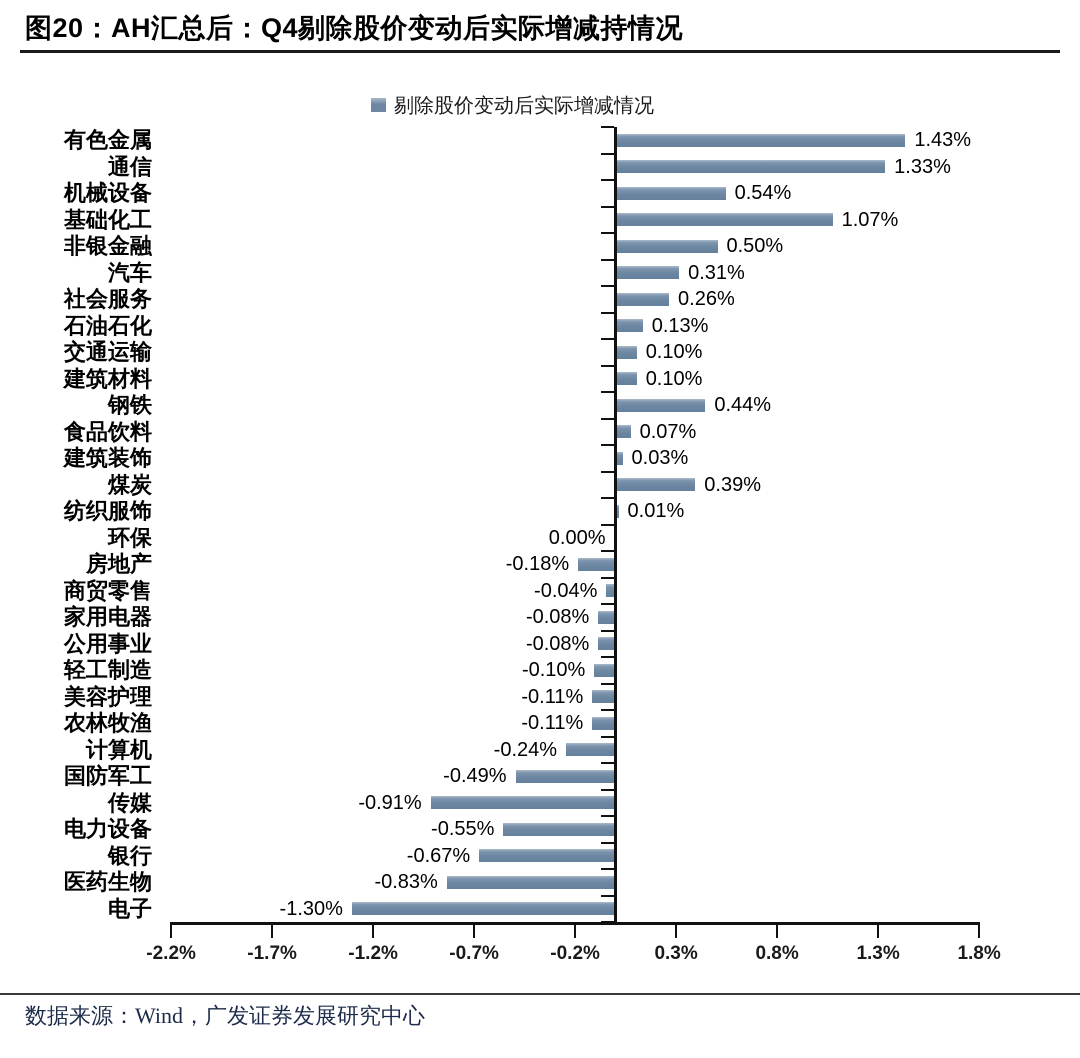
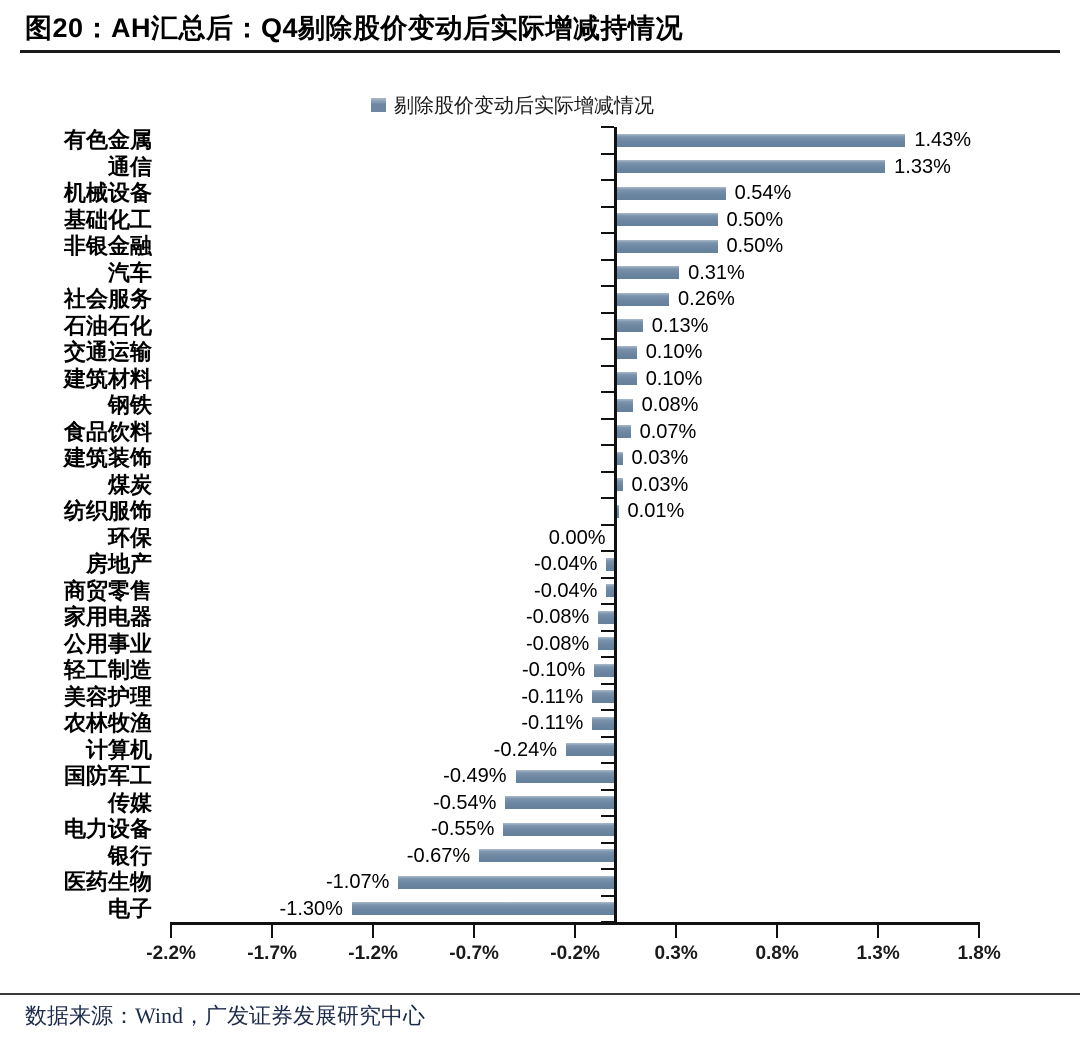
基础化工: 1.07% -> 0.50%
钢铁: 0.44% -> 0.08%
煤炭: 0.39% -> 0.03%
房地产: -0.18% -> -0.04%
传媒: -0.91% -> -0.54%
医药生物: -0.83% -> -1.07%
